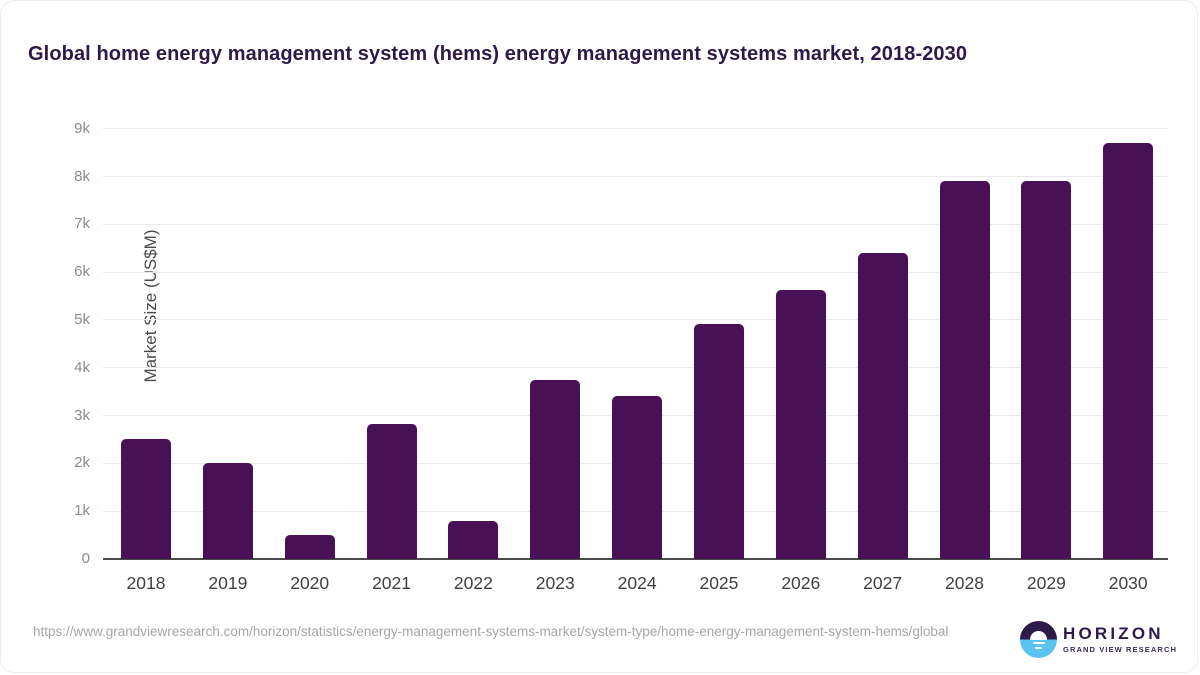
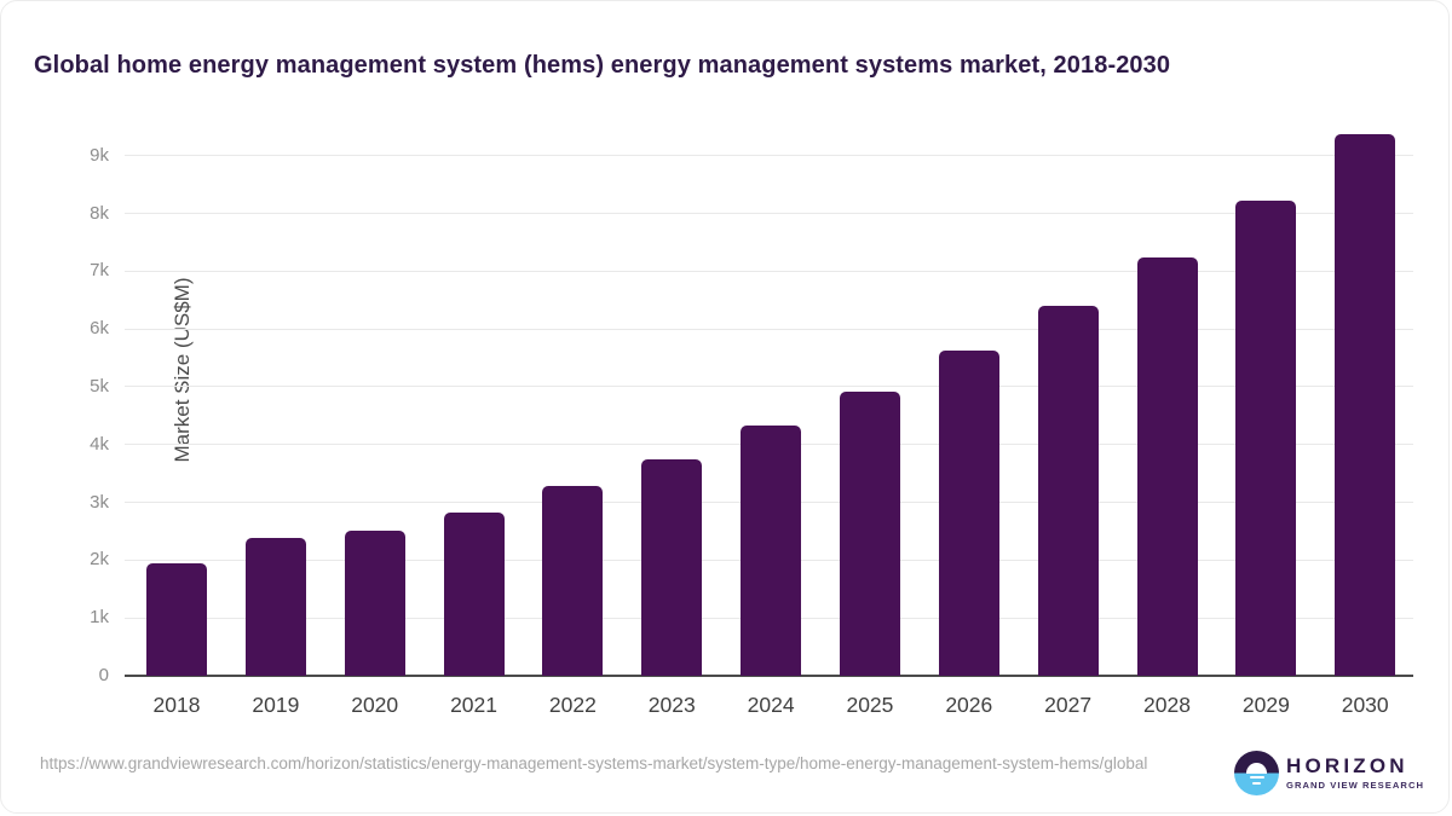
2018: 2.5k -> 1.9k
2019: 2.0k -> 2.4k
2020: 0.5k -> 2.5k
2022: 0.8k -> 3.3k
2024: 3.4k -> 4.3k
2028: 7.9k -> 7.2k
2029: 7.9k -> 8.2k
2030: 8.7k -> 9.4k
